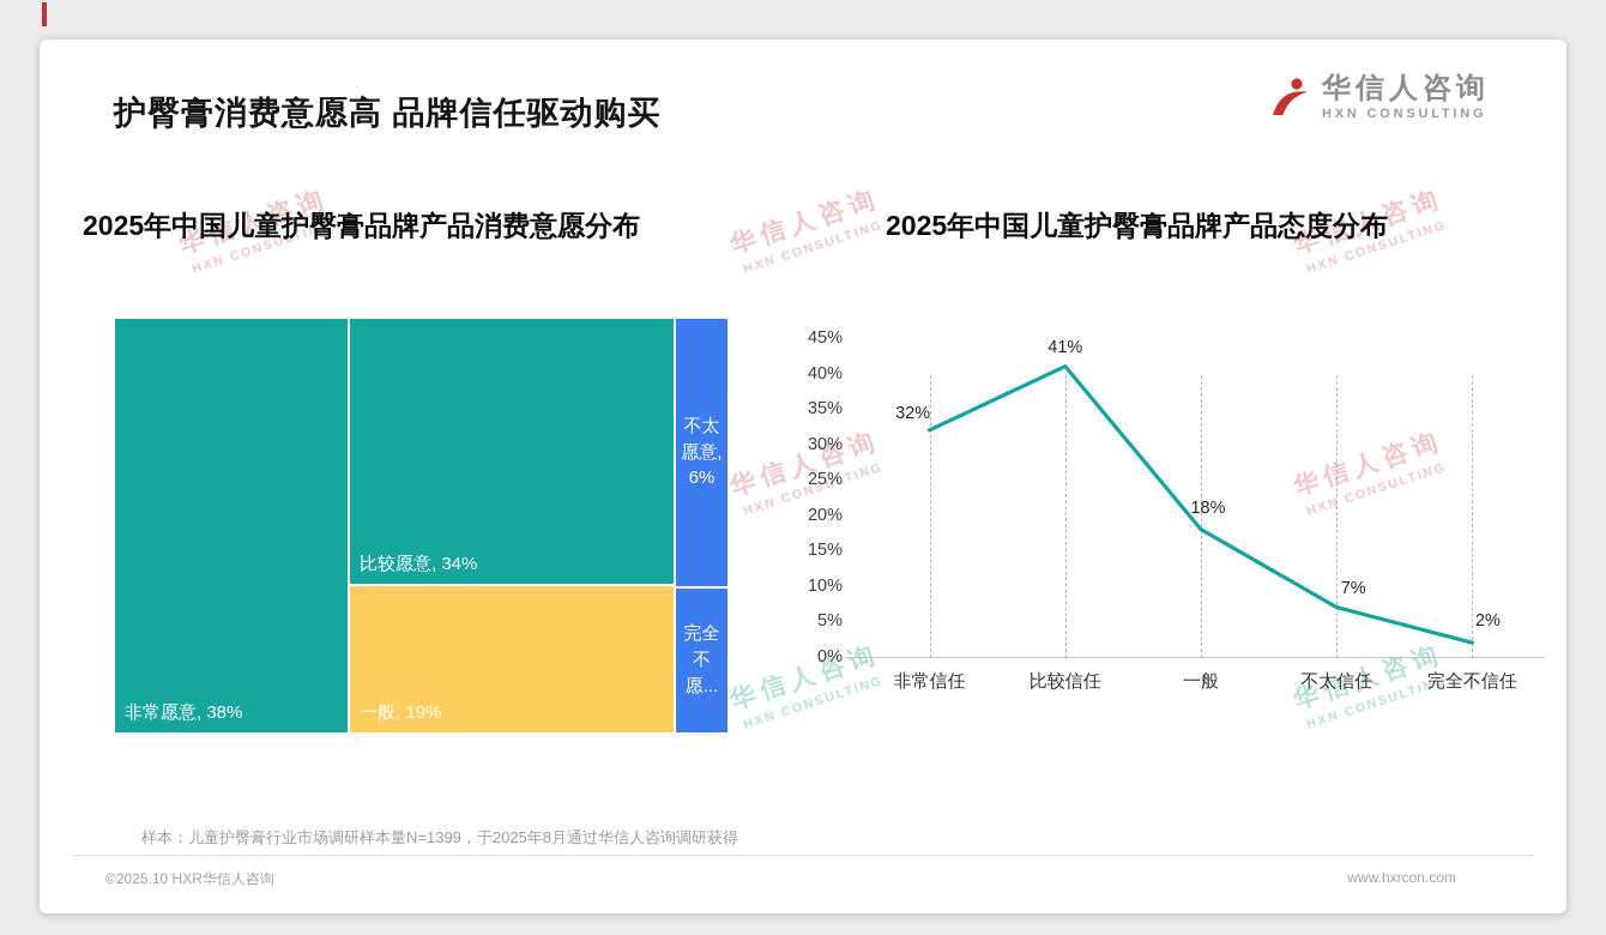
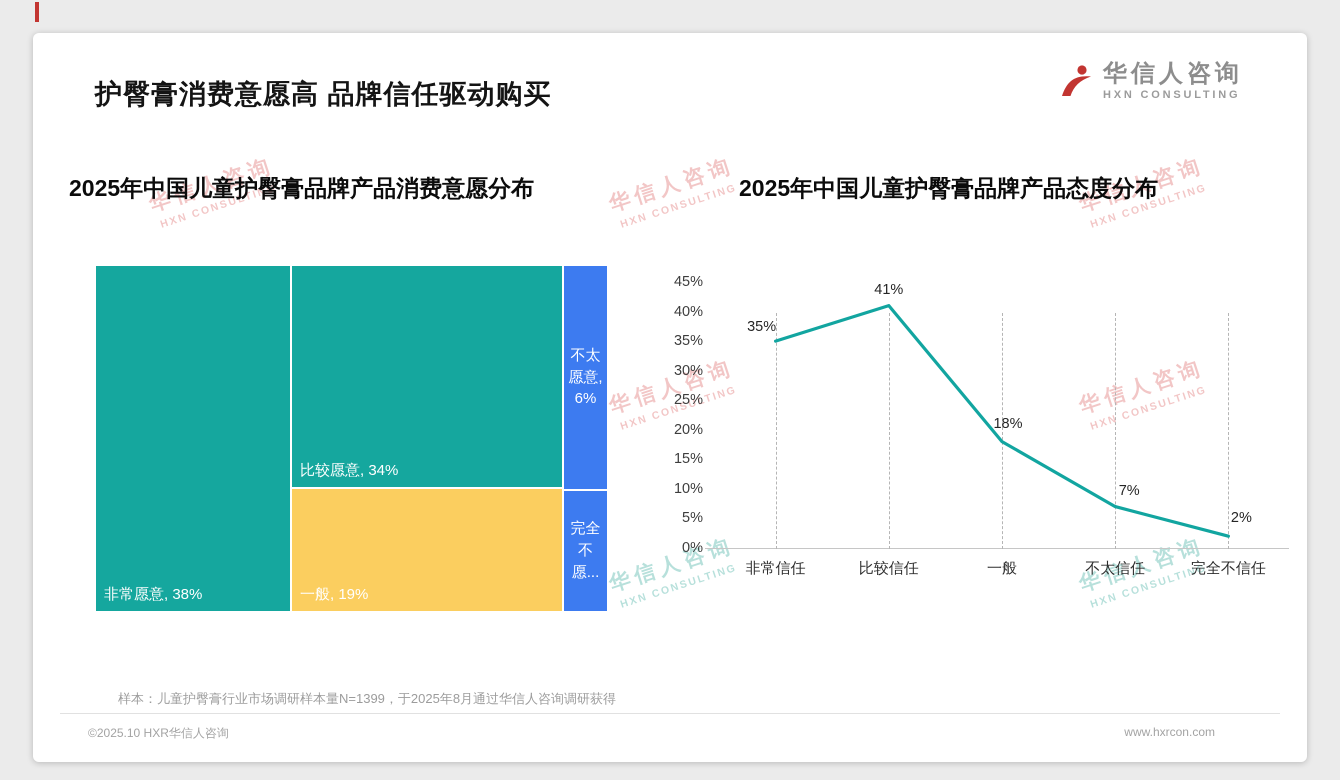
2025年中国儿童护臀膏品牌产品态度分布/非常信任: 32% -> 35%
